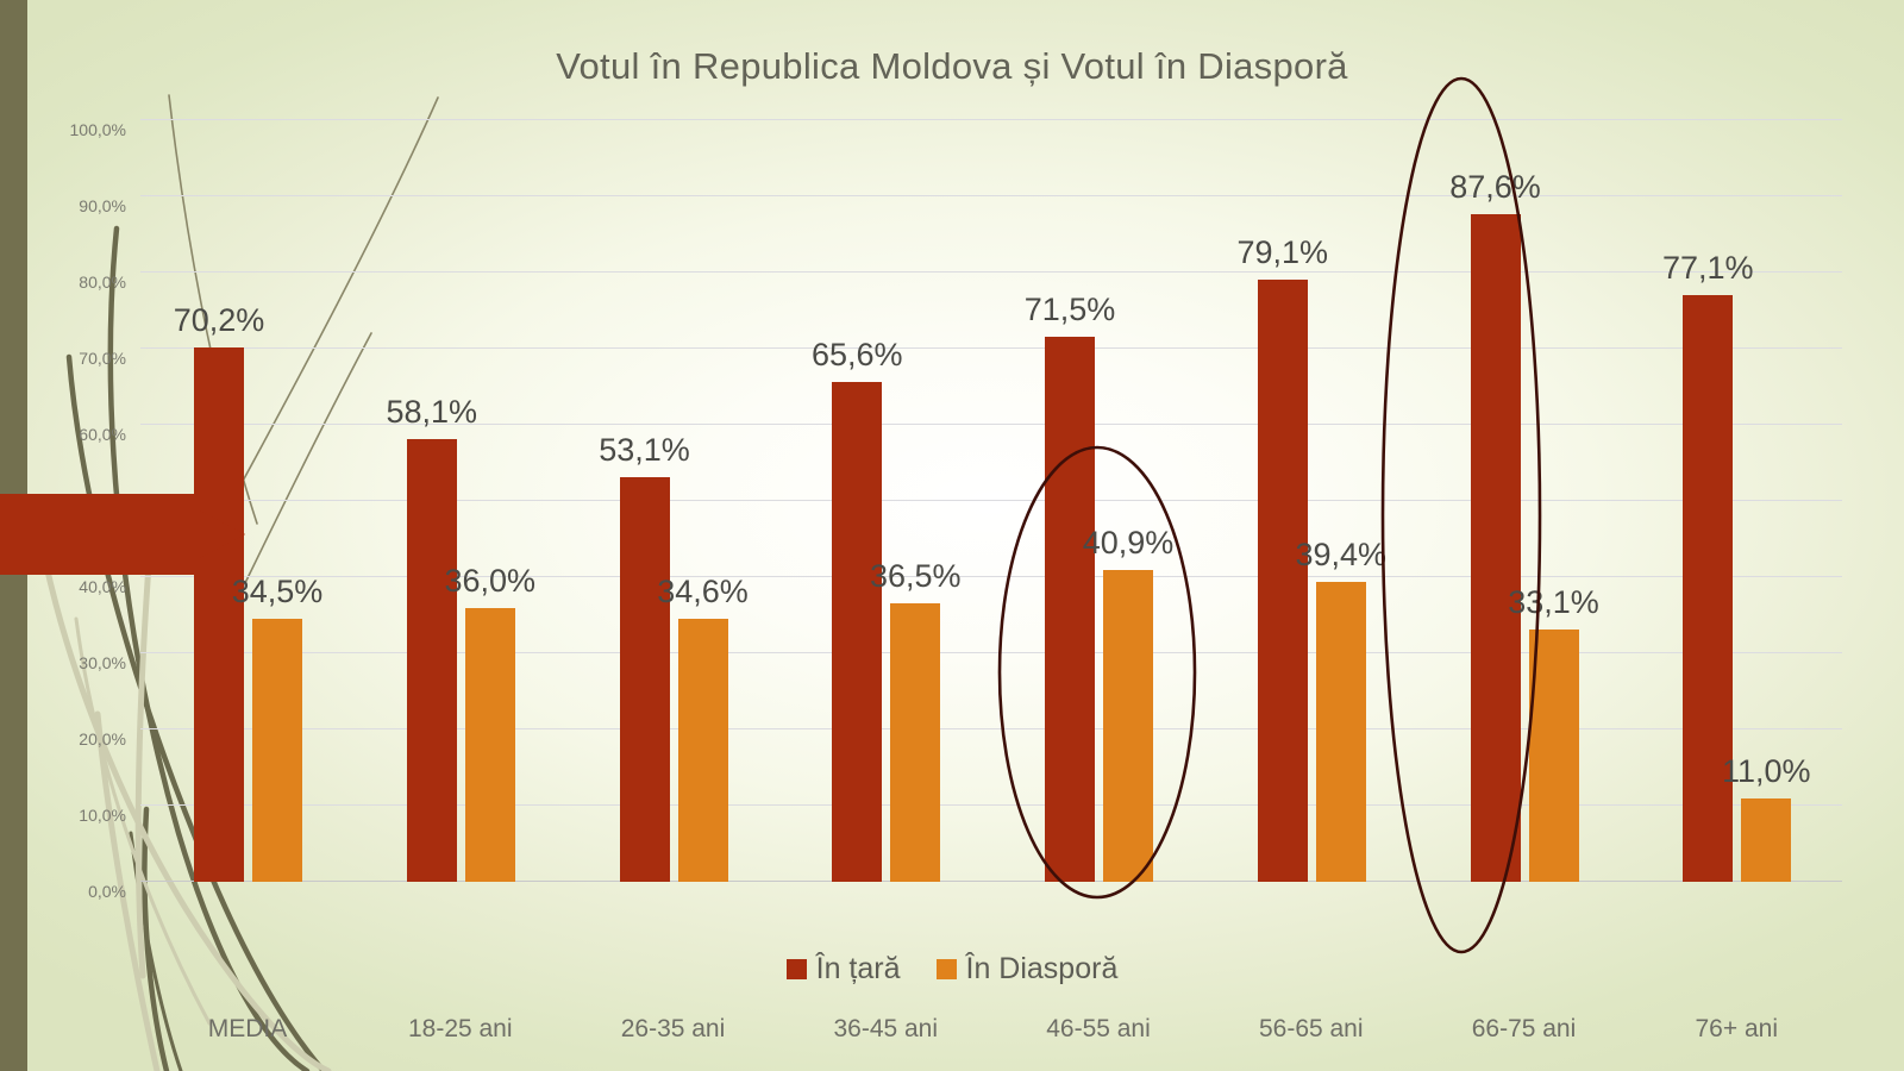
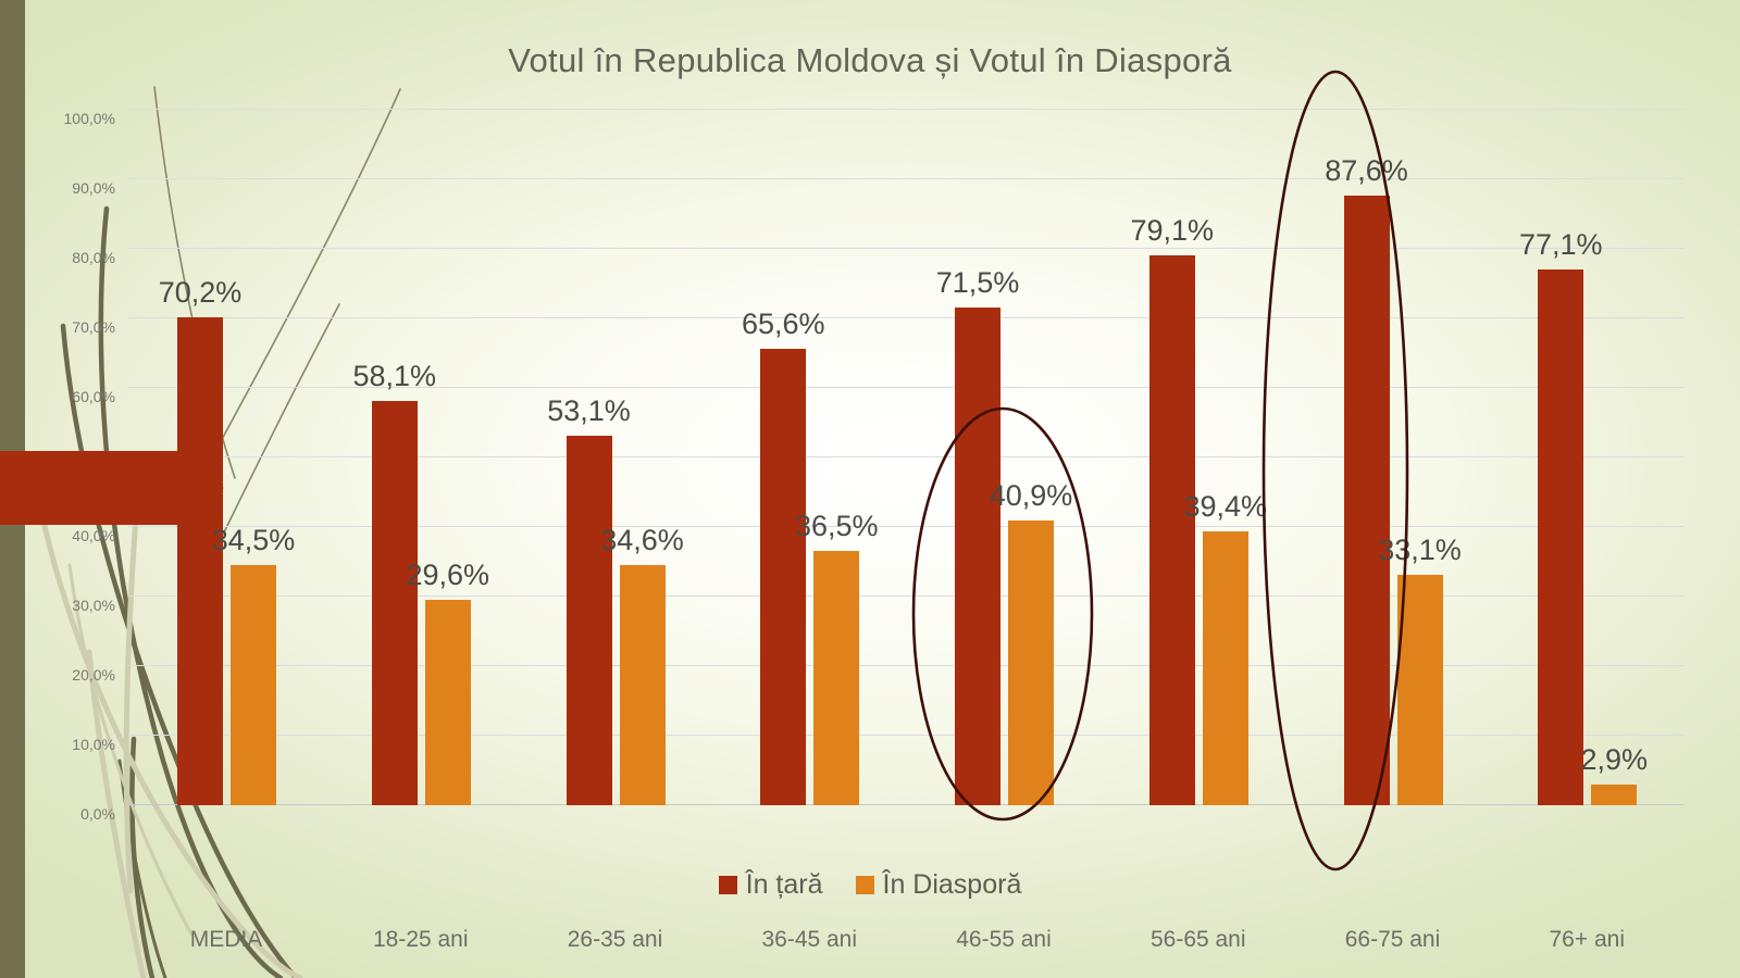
În Diasporă/18-25 ani: 36,0% -> 29,6%
În Diasporă/76+ ani: 11,0% -> 2,9%
